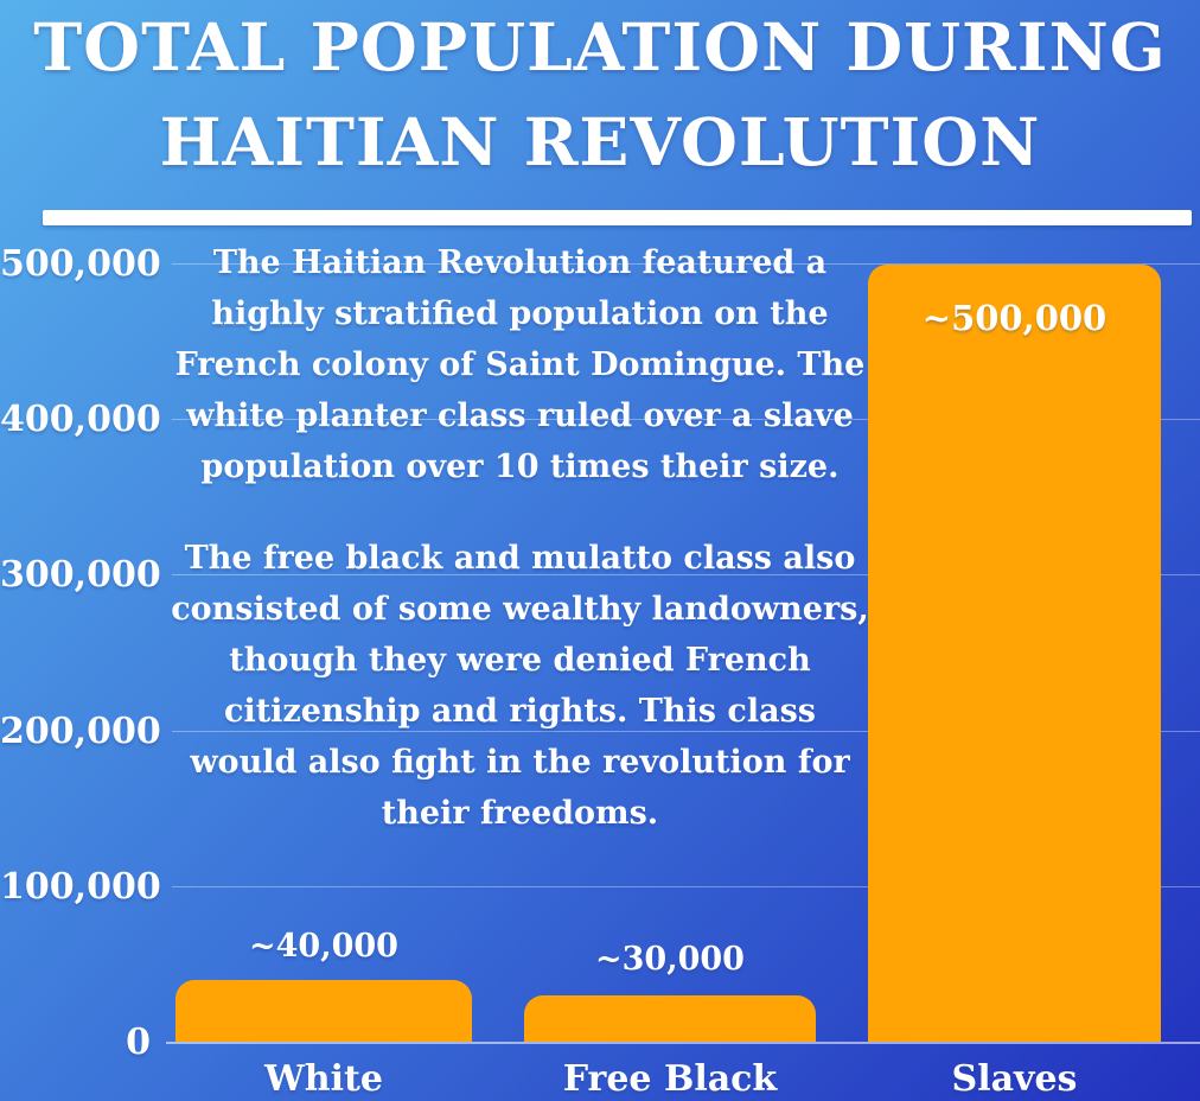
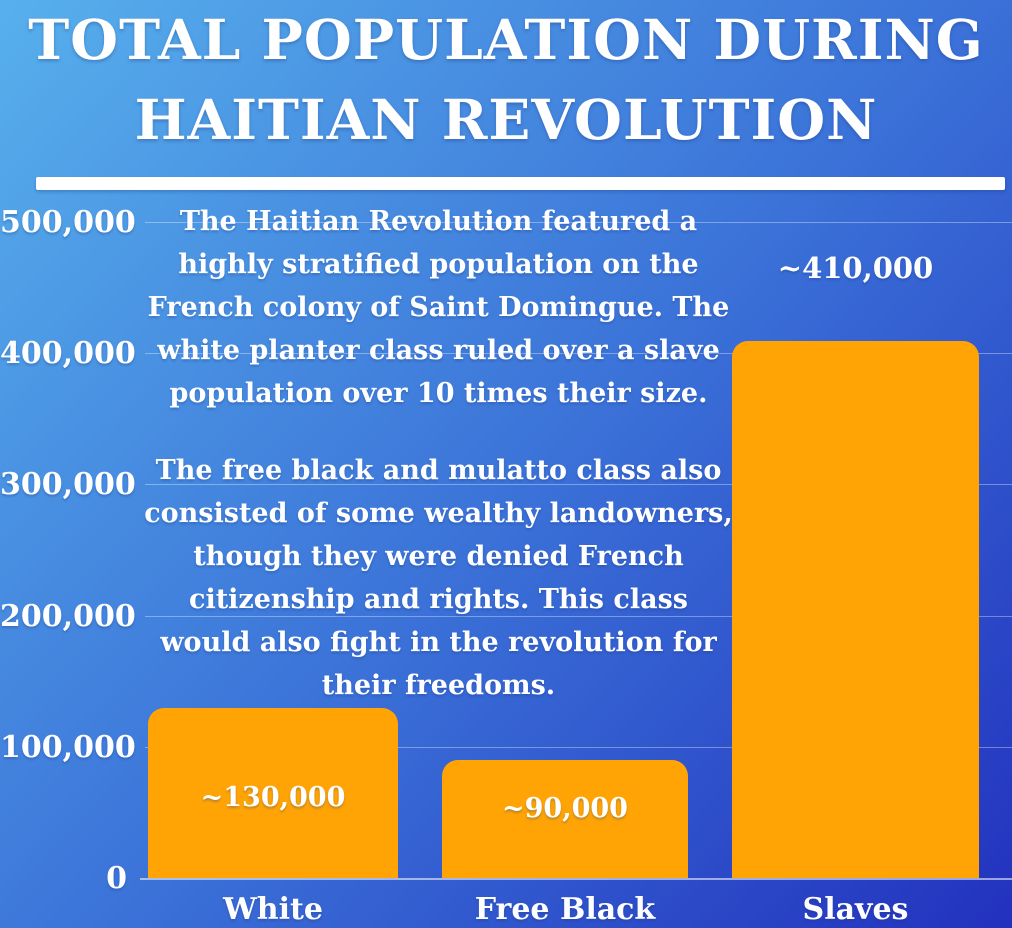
White: 40,000 -> 130,000
Free Black: 30,000 -> 90,000
Slaves: 500,000 -> 410,000
